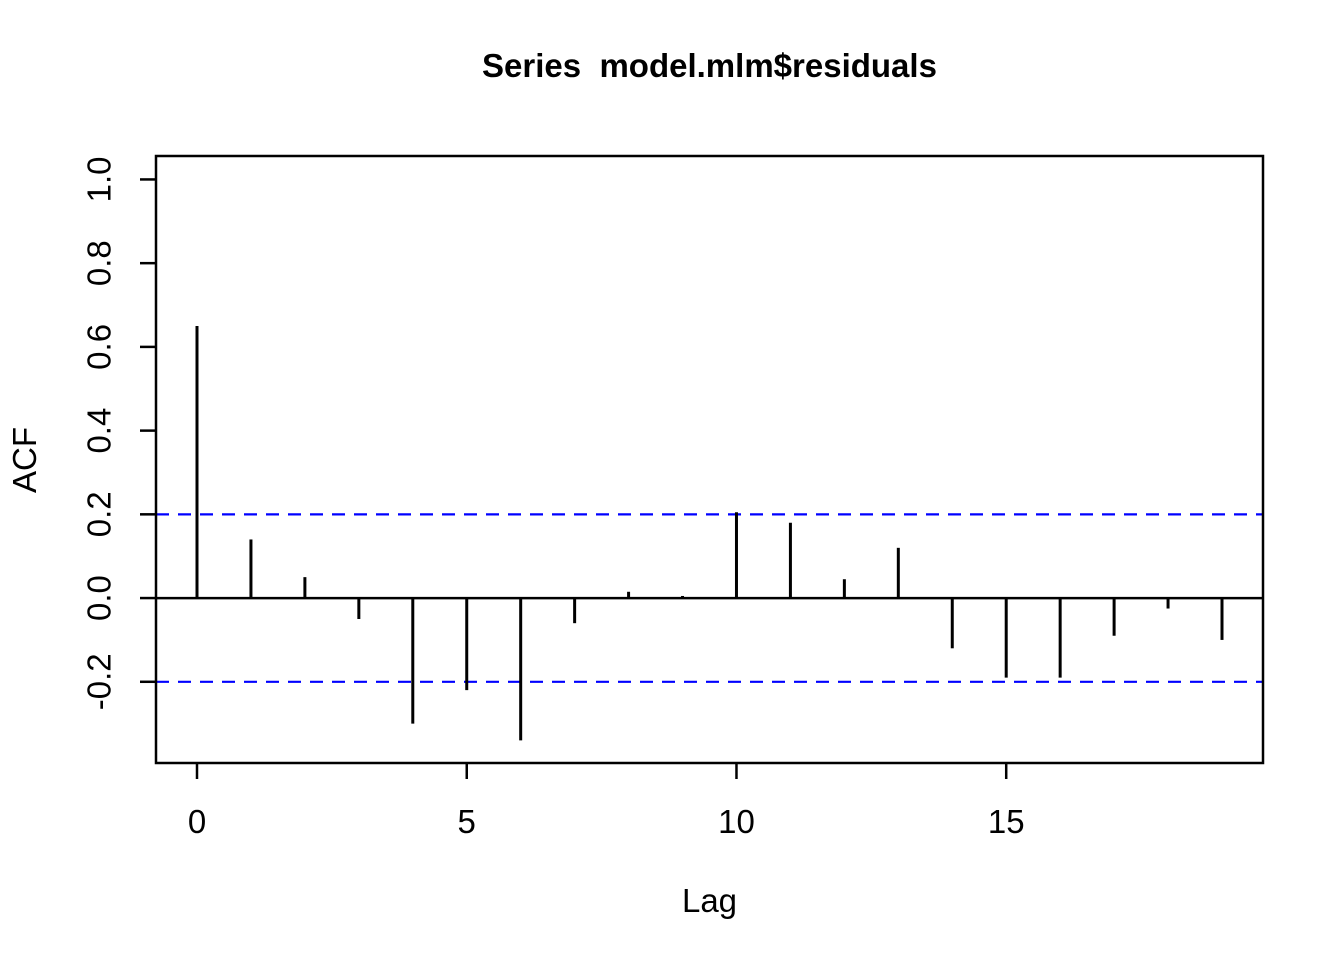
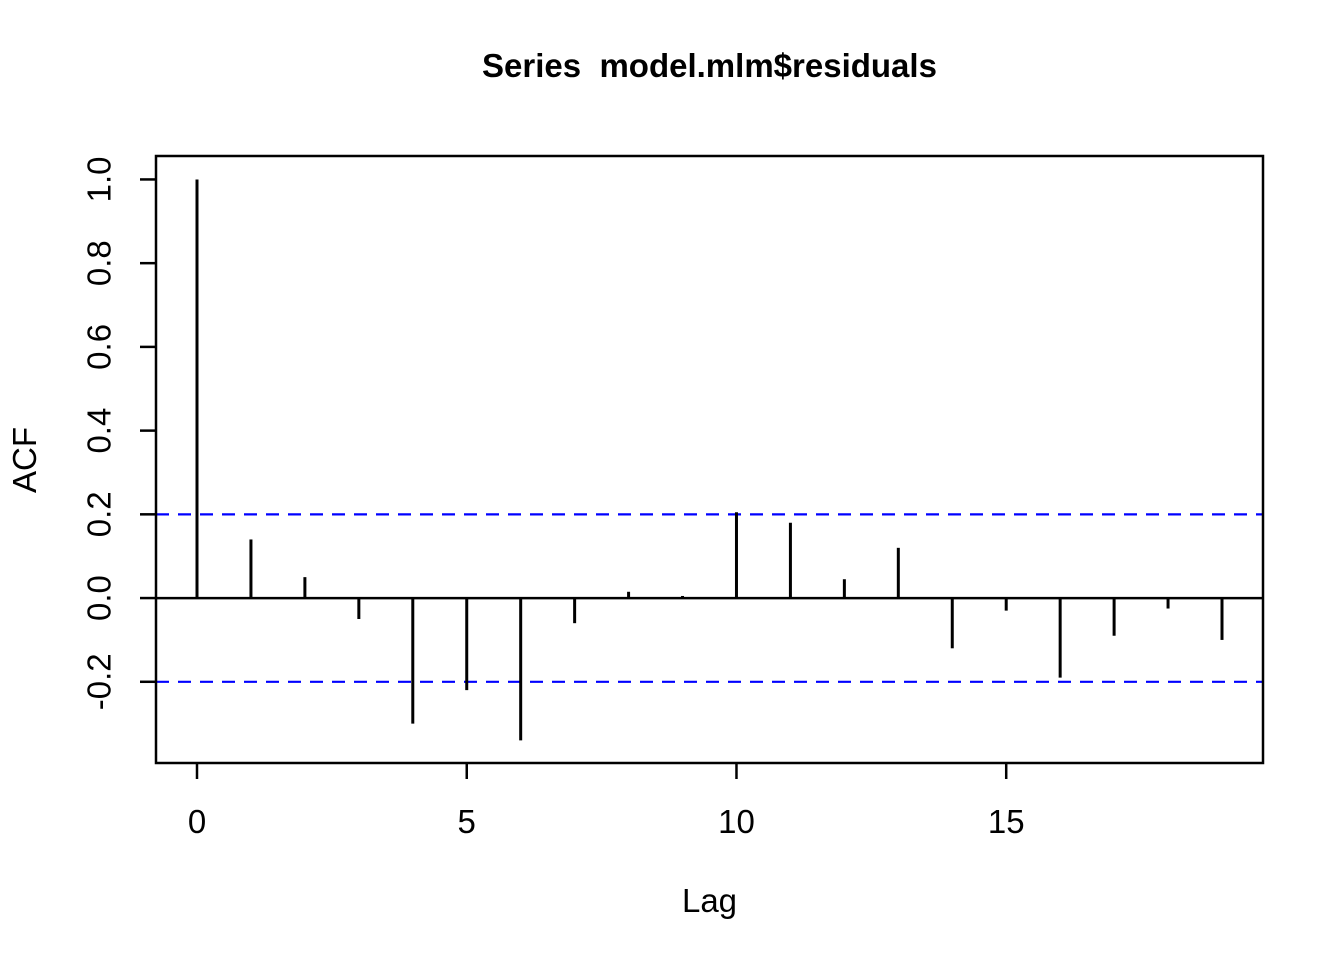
0: 0.65 -> 1.00
15: -0.19 -> -0.03
